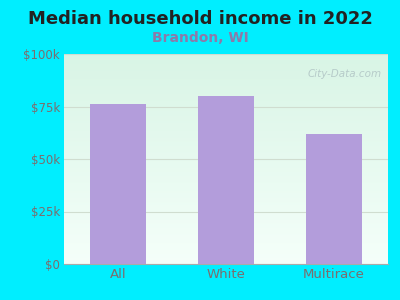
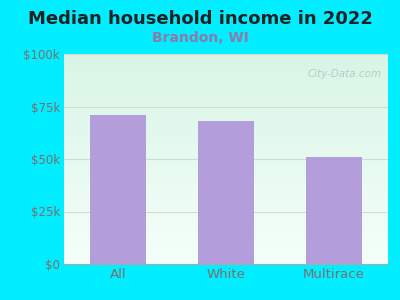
All: $76k -> $71k
White: $80k -> $68k
Multirace: $62k -> $51k
